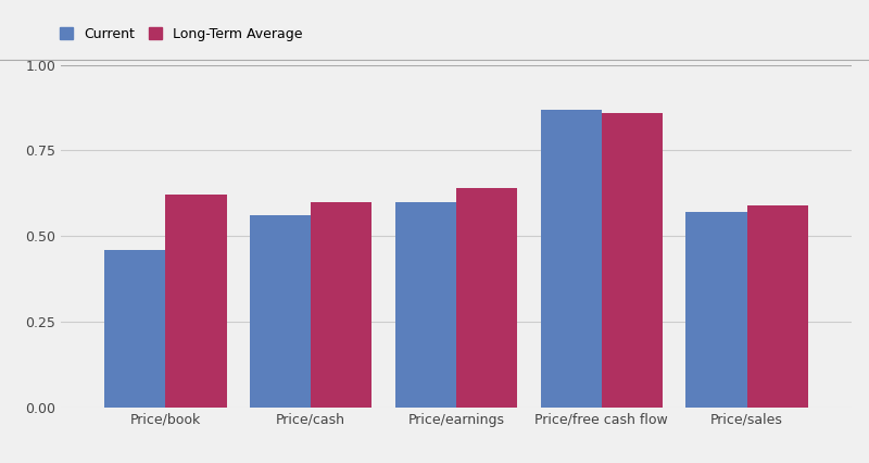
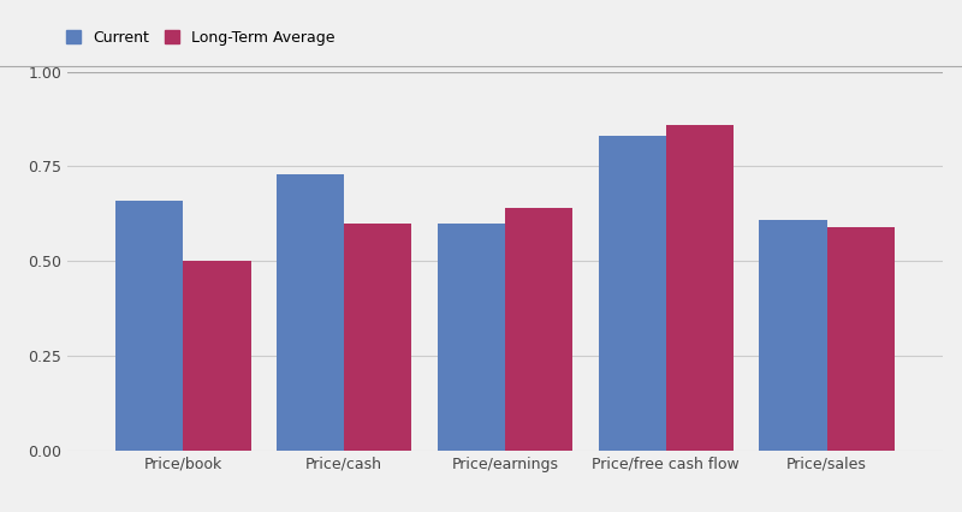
Current/Price/book: 0.46 -> 0.66
Long-Term Average/Price/book: 0.62 -> 0.50
Current/Price/cash: 0.56 -> 0.73
Current/Price/free cash flow: 0.87 -> 0.83
Current/Price/sales: 0.57 -> 0.61
